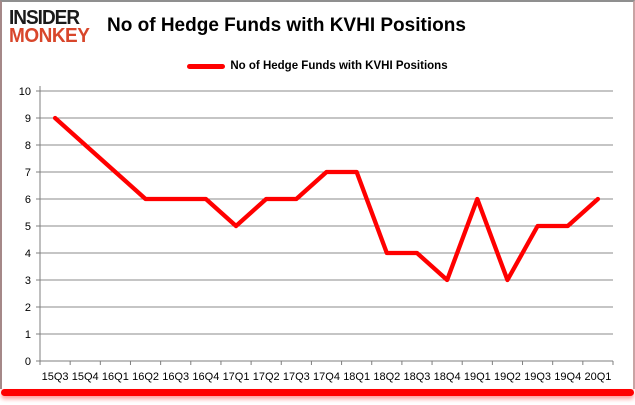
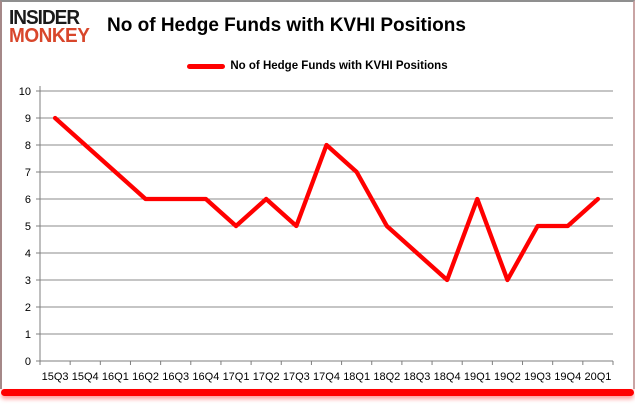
17Q3: 6 -> 5
17Q4: 7 -> 8
18Q2: 4 -> 5
